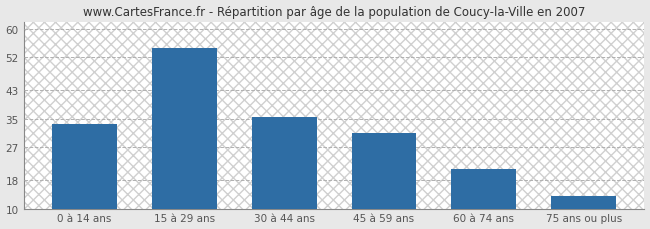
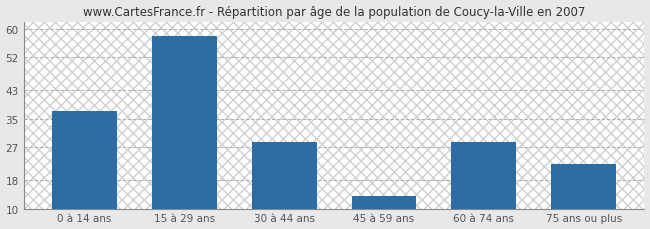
0 à 14 ans: 33.5 -> 37.0
15 à 29 ans: 54.5 -> 58.0
30 à 44 ans: 35.5 -> 28.5
45 à 59 ans: 31.0 -> 13.5
60 à 74 ans: 21.0 -> 28.5
75 ans ou plus: 13.5 -> 22.5
